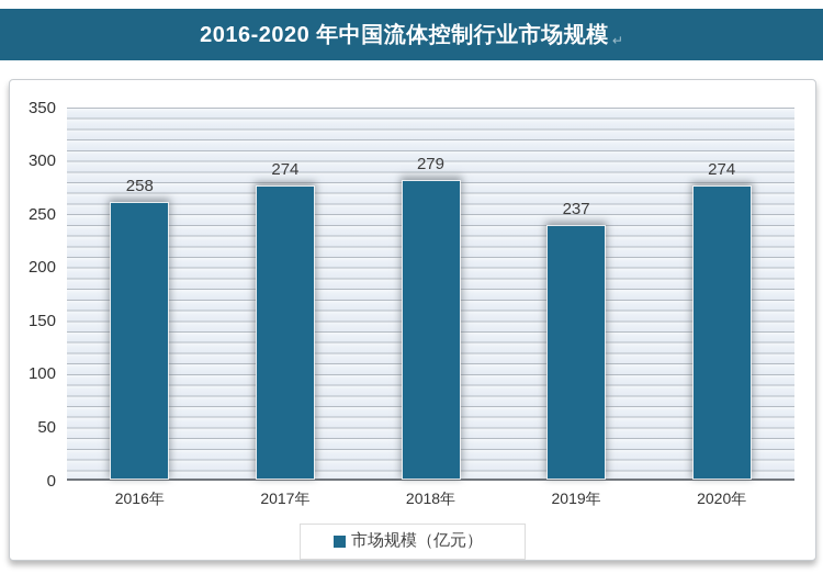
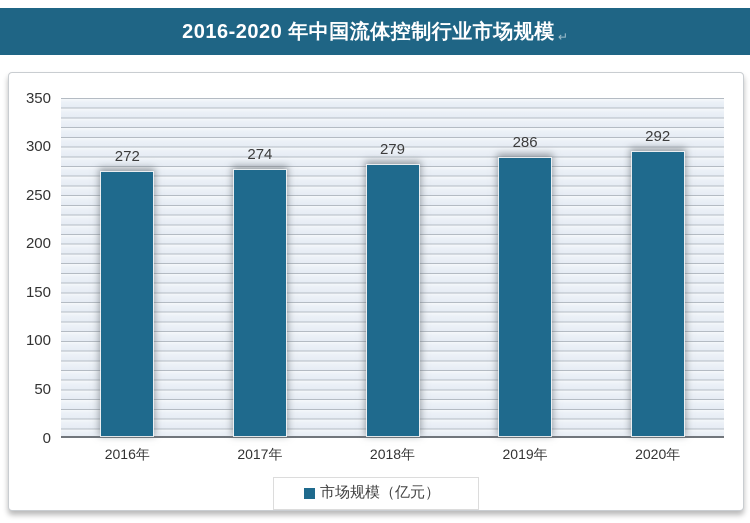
2016年: 258 -> 272
2019年: 237 -> 286
2020年: 274 -> 292
